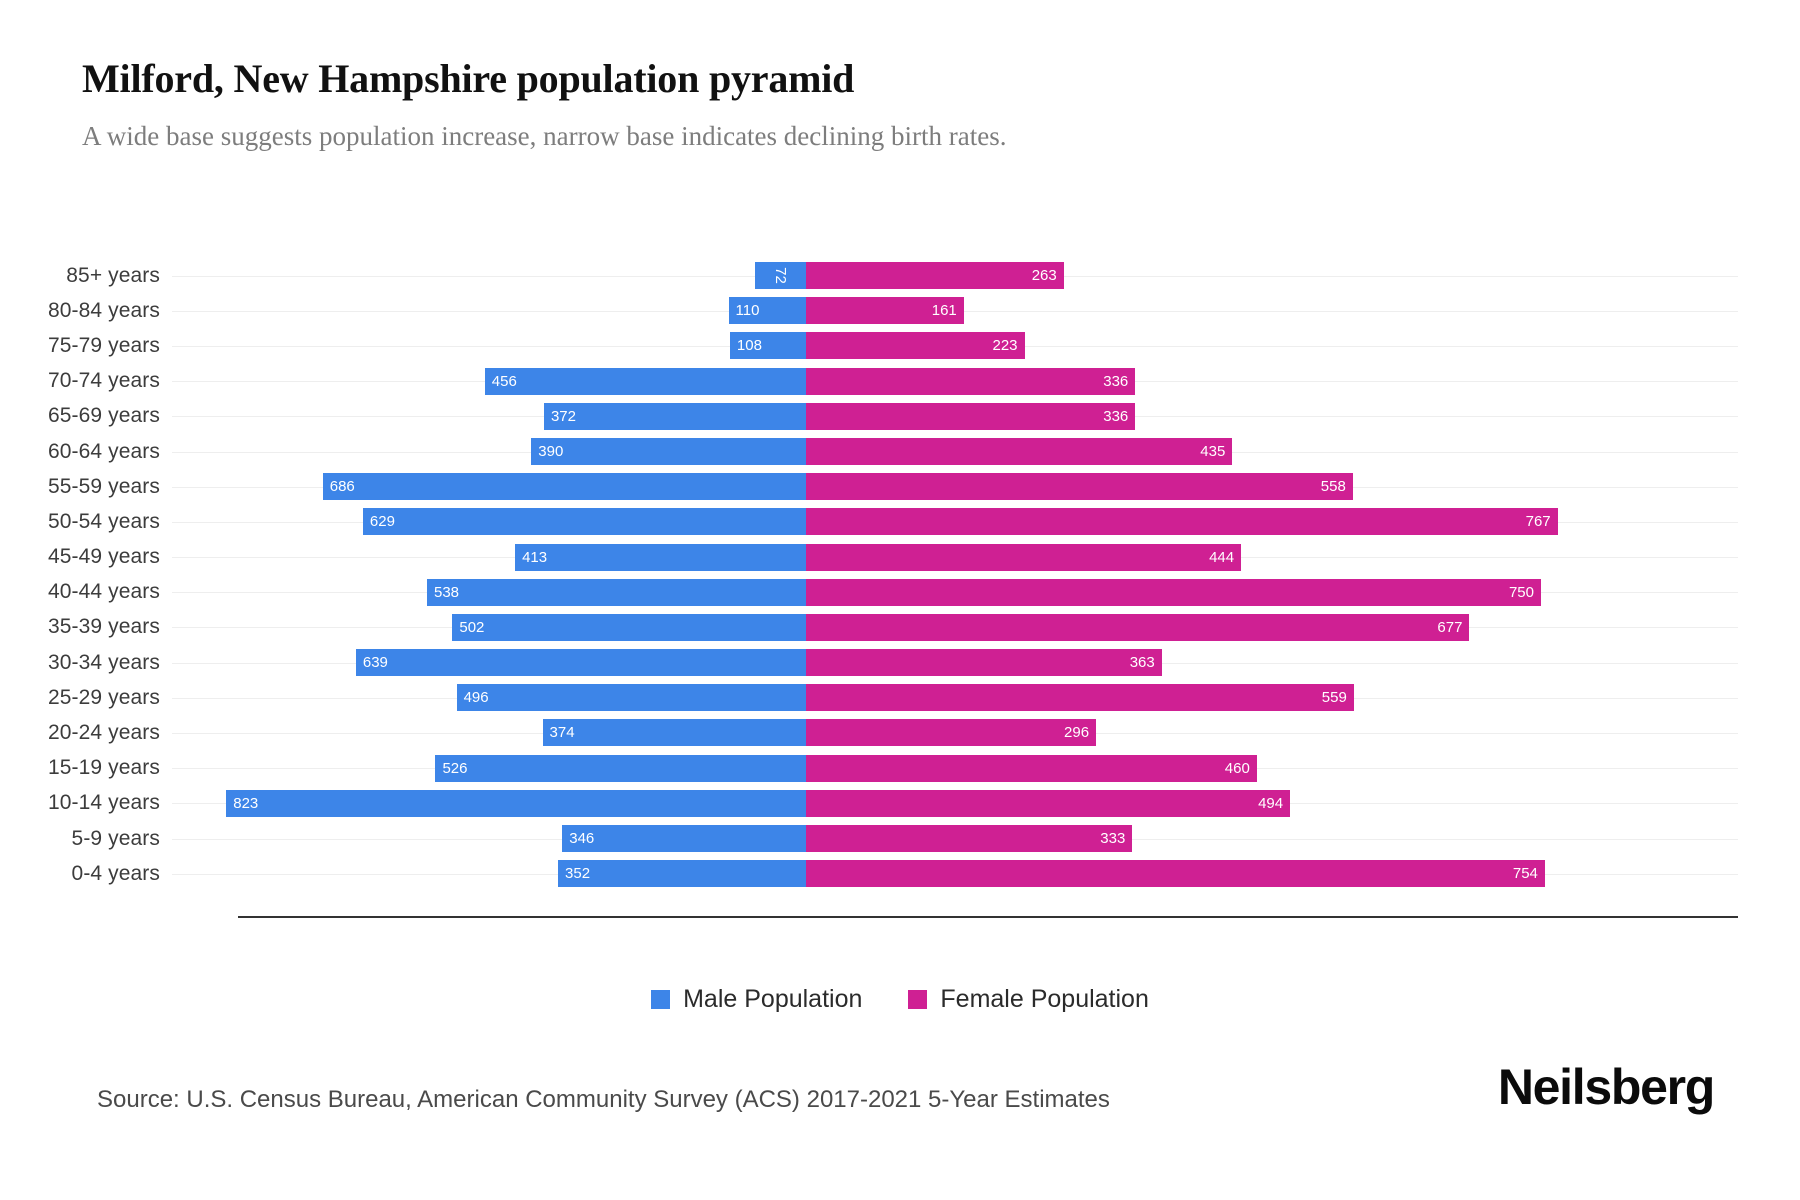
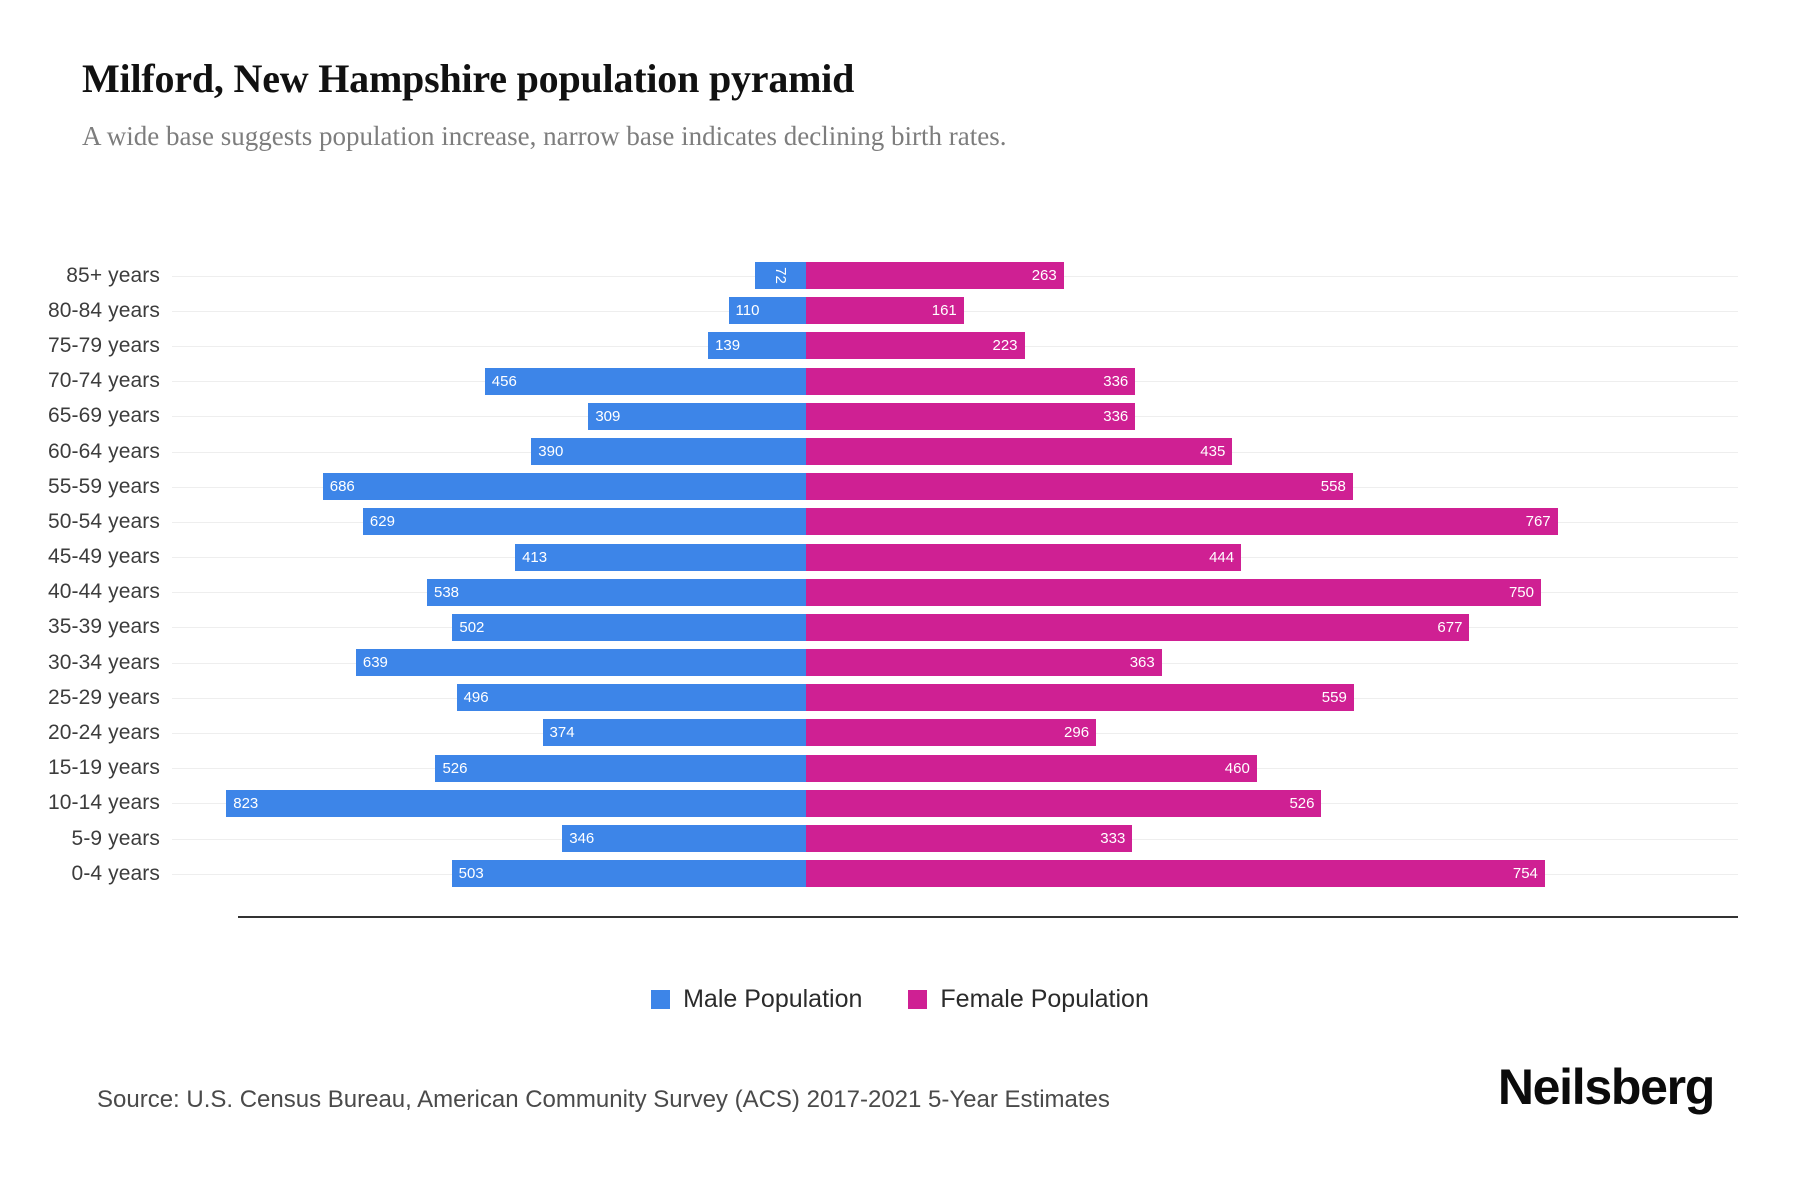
Male Population/75-79 years: 108 -> 139
Male Population/65-69 years: 372 -> 309
Female Population/10-14 years: 494 -> 526
Male Population/0-4 years: 352 -> 503
